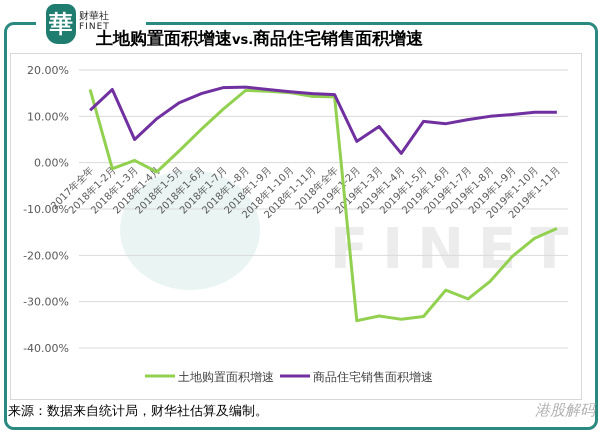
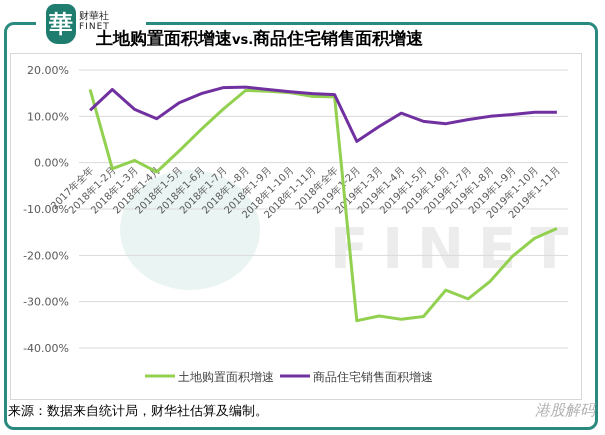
商品住宅销售面积增速/2018年1-3月: 5% -> 12%
商品住宅销售面积增速/2019年1-4月: 2% -> 11%
